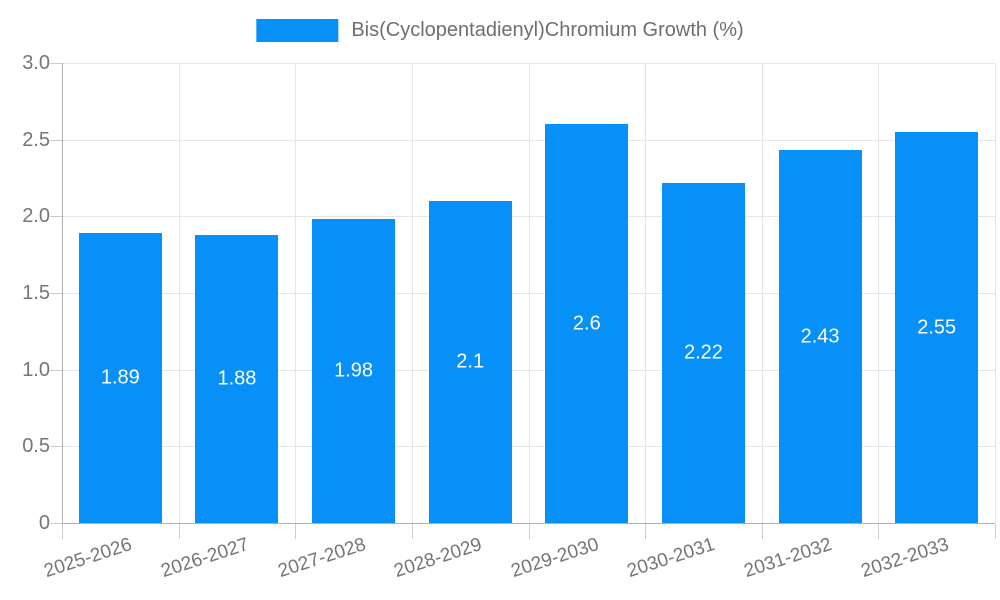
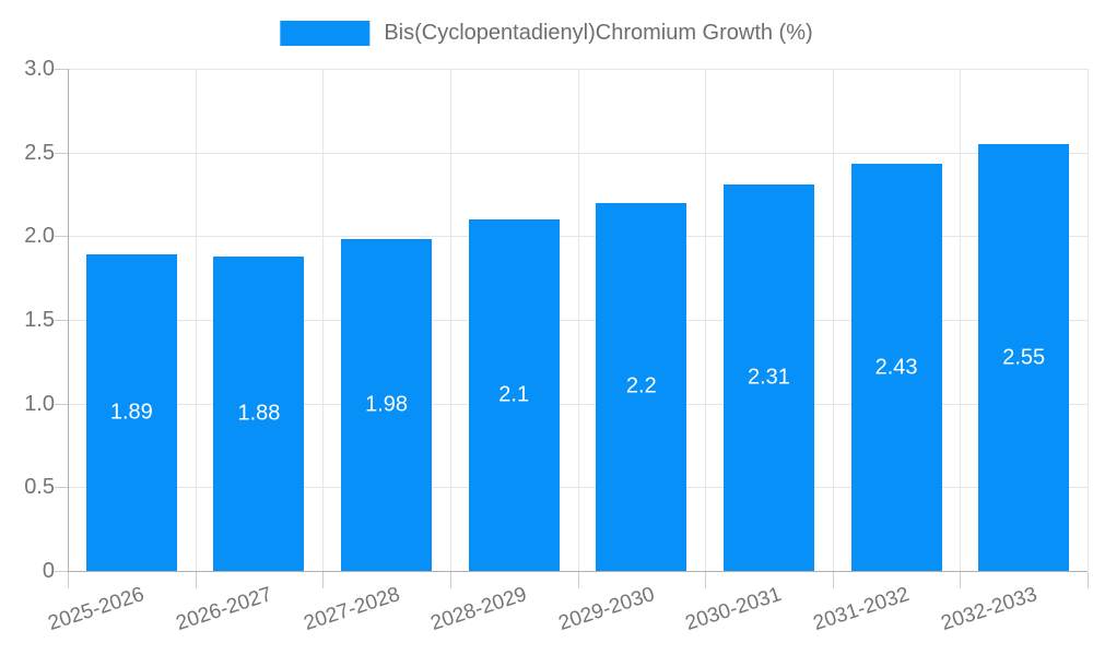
2029-2030: 2.6 -> 2.2
2030-2031: 2.22 -> 2.31
